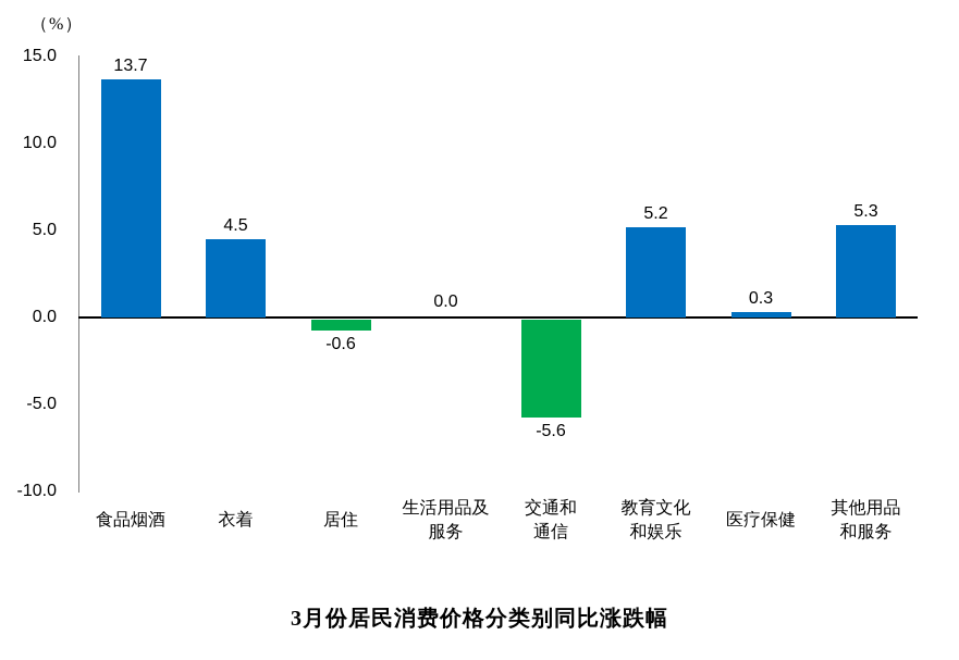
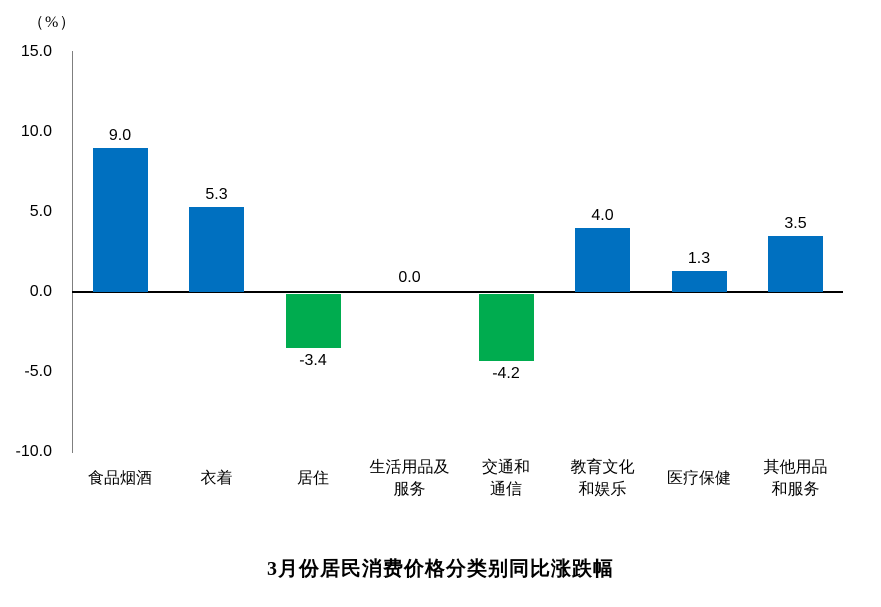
食品烟酒: 13.7 -> 9.0
衣着: 4.5 -> 5.3
居住: -0.6 -> -3.4
交通和 通信: -5.6 -> -4.2
教育文化 和娱乐: 5.2 -> 4.0
医疗保健: 0.3 -> 1.3
其他用品 和服务: 5.3 -> 3.5
